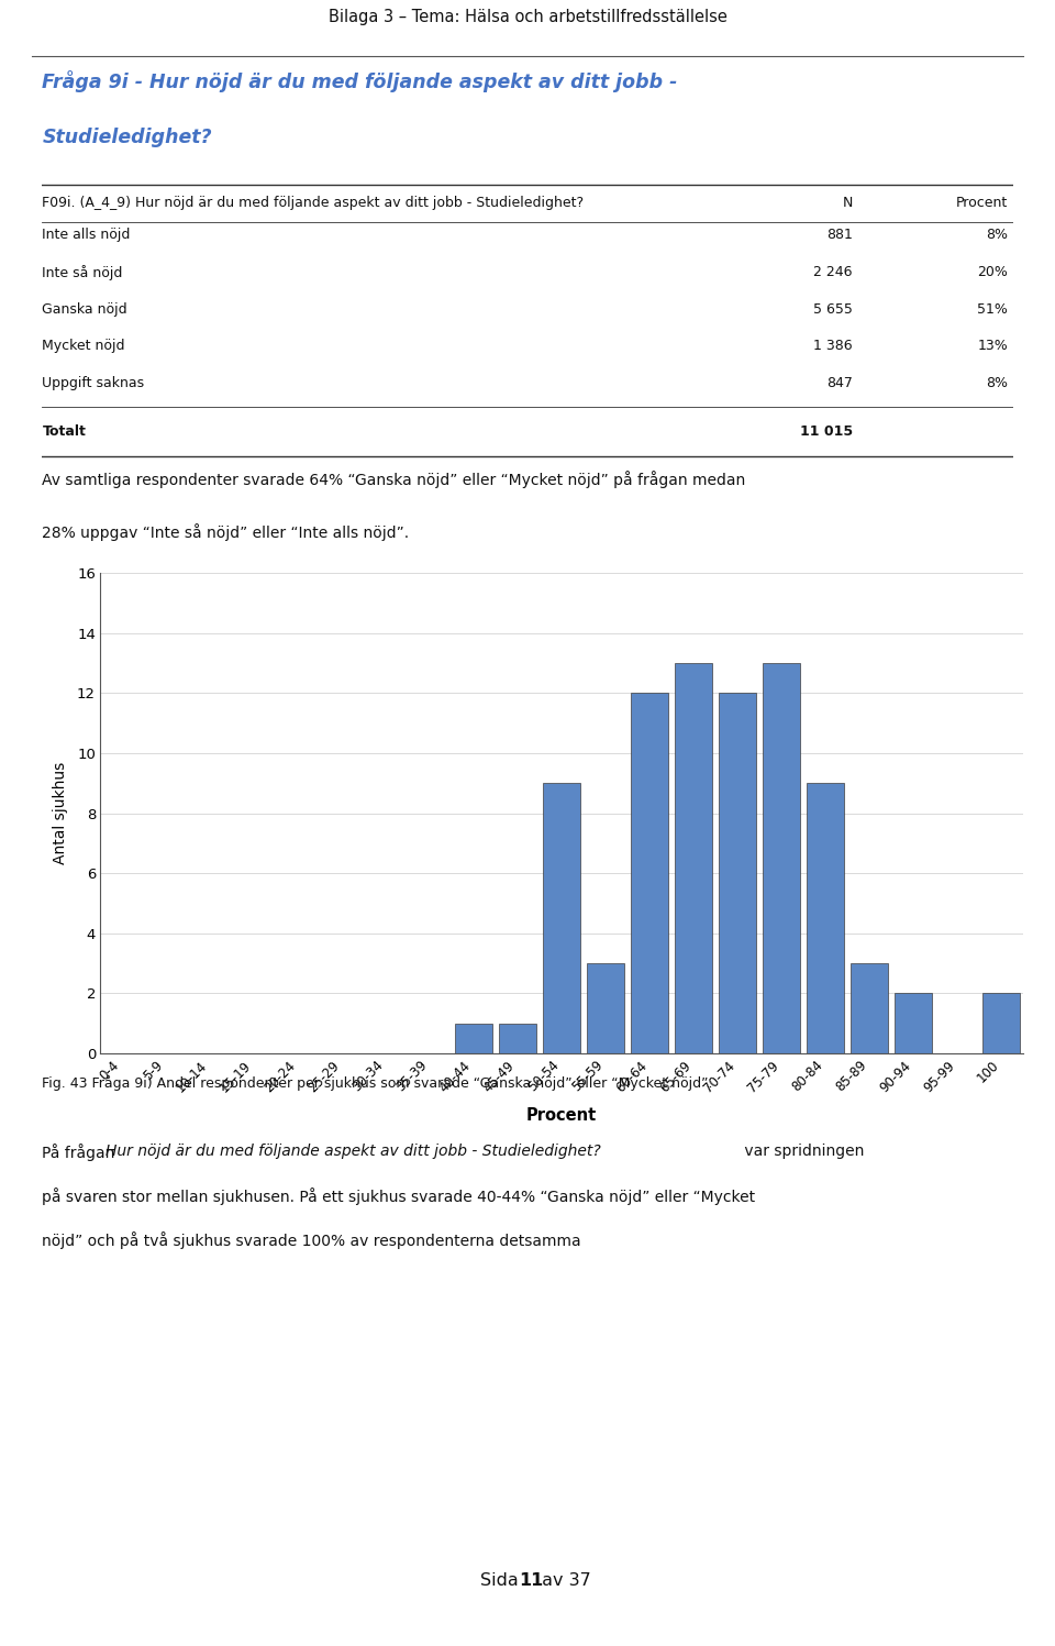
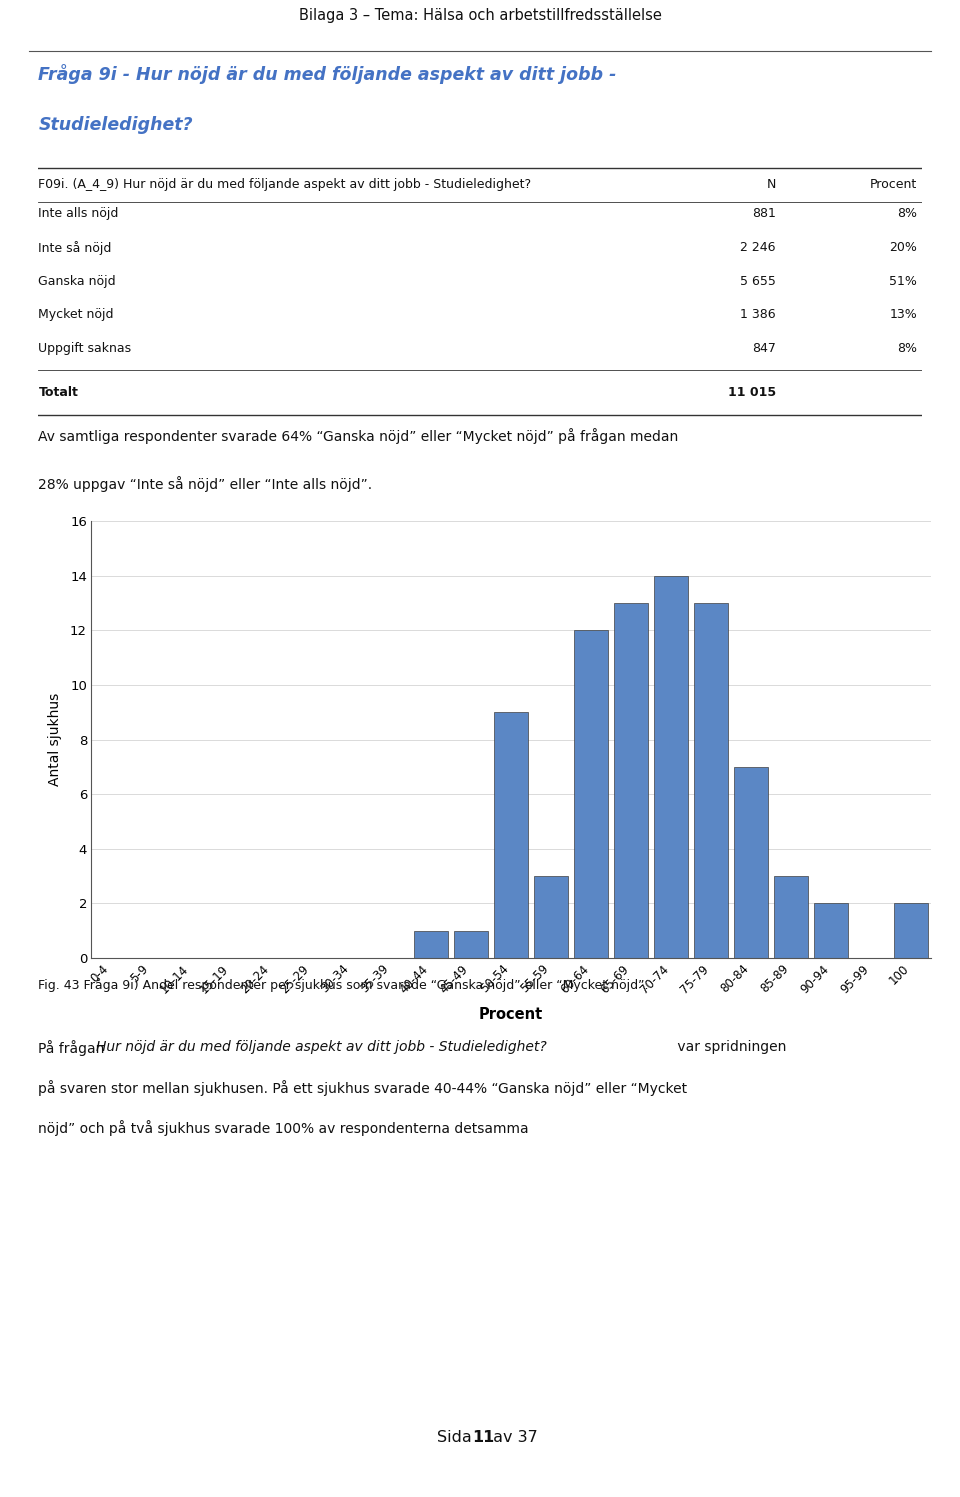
70-74: 12 -> 14
80-84: 9 -> 7
